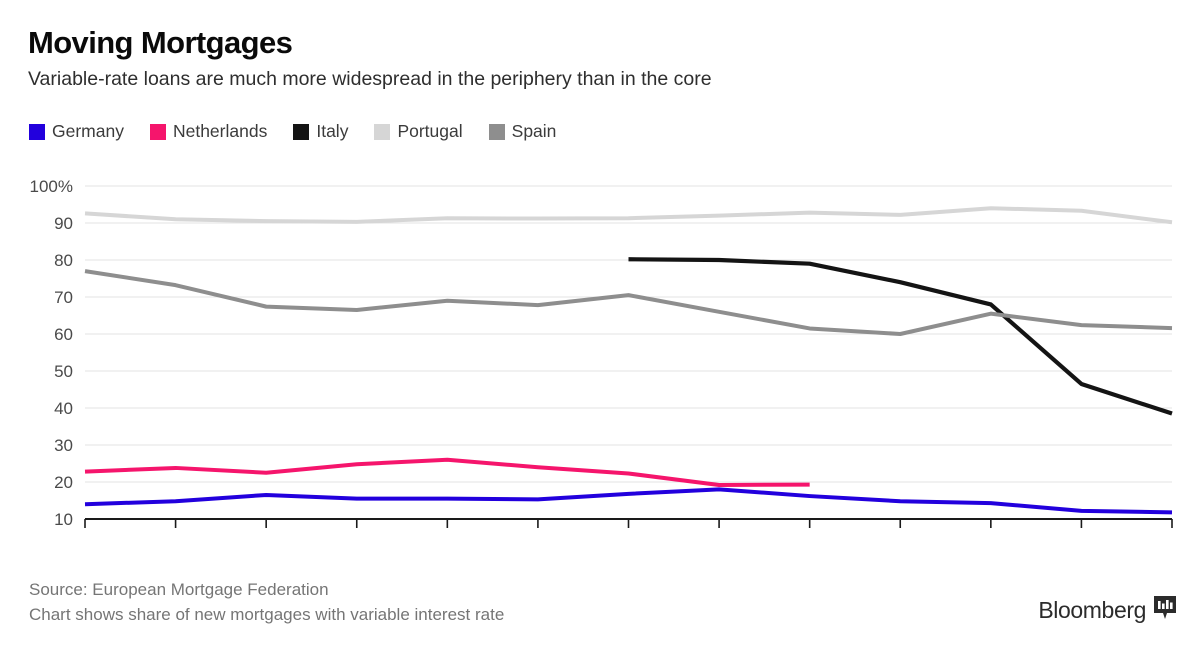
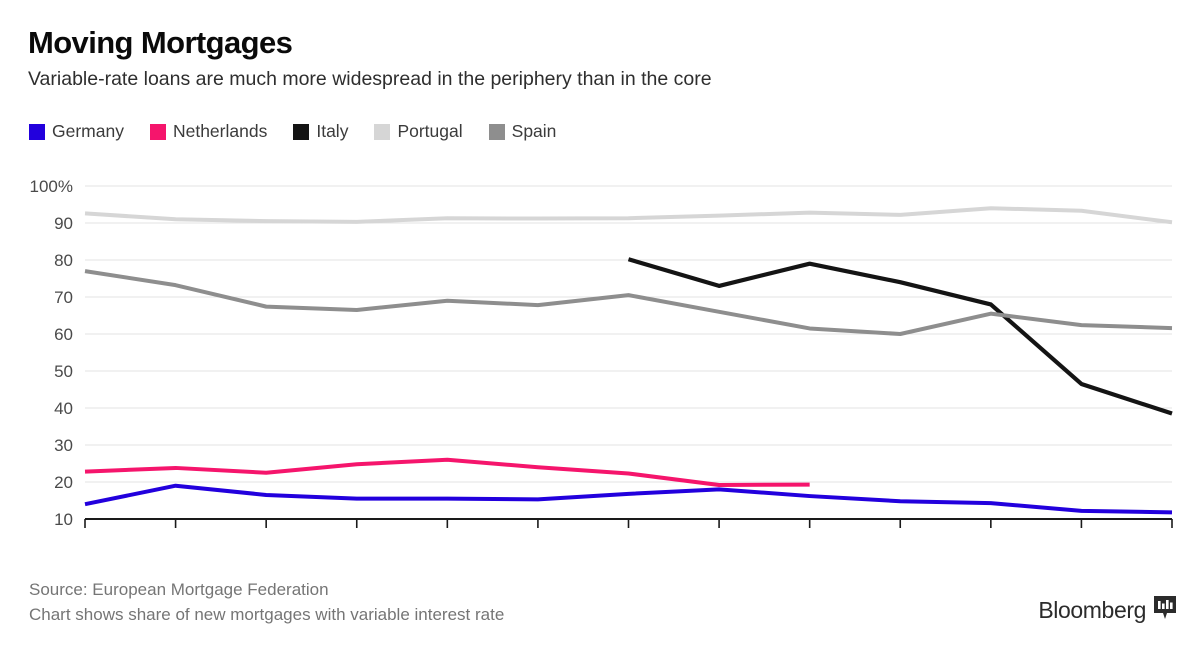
Germany/Dec '12: 15% -> 19%
Italy/Jun '14: 80% -> 73%
